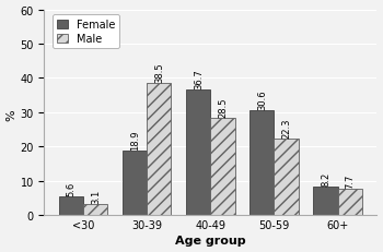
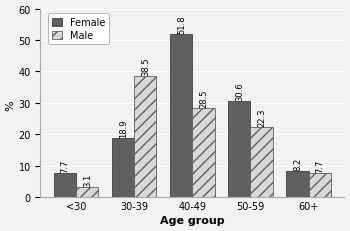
Female/<30: 5.6 -> 7.7
Female/40-49: 36.7 -> 51.8
